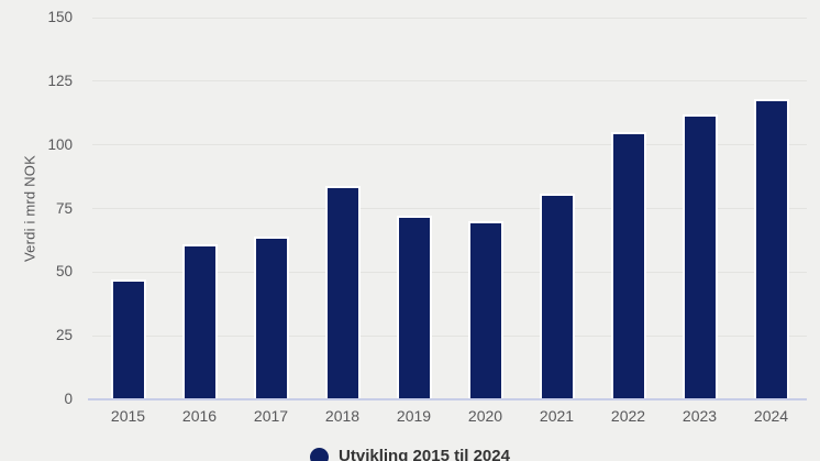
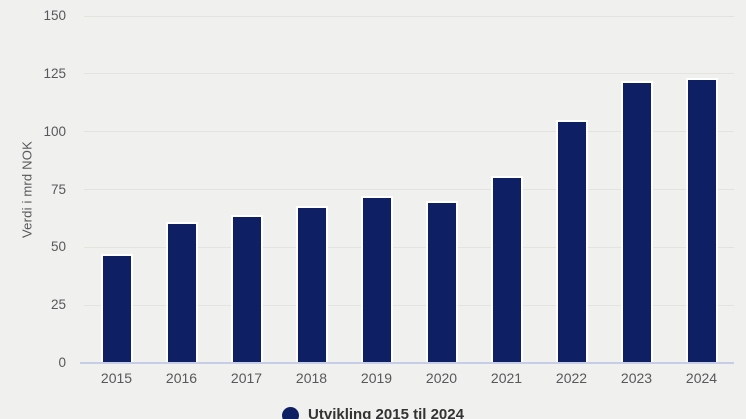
2018: 84 -> 68
2023: 112 -> 122
2024: 118 -> 123
